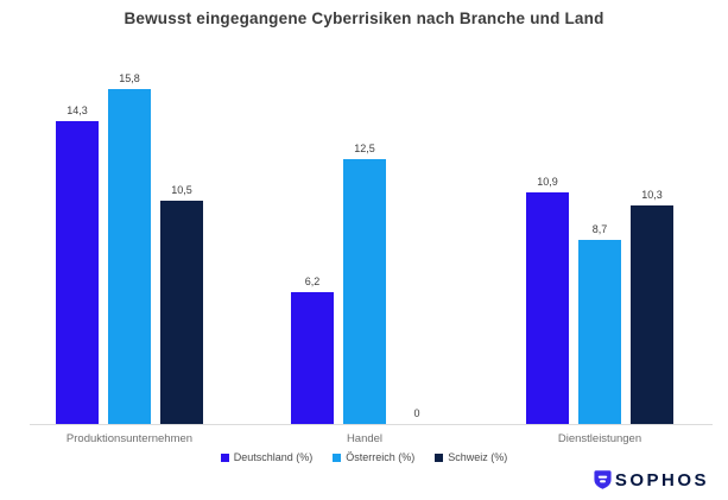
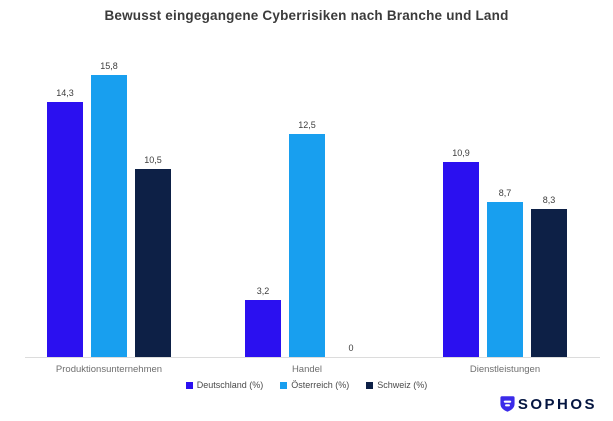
Deutschland (%)/Handel: 6,2 -> 3,2
Schweiz (%)/Dienstleistungen: 10,3 -> 8,3
